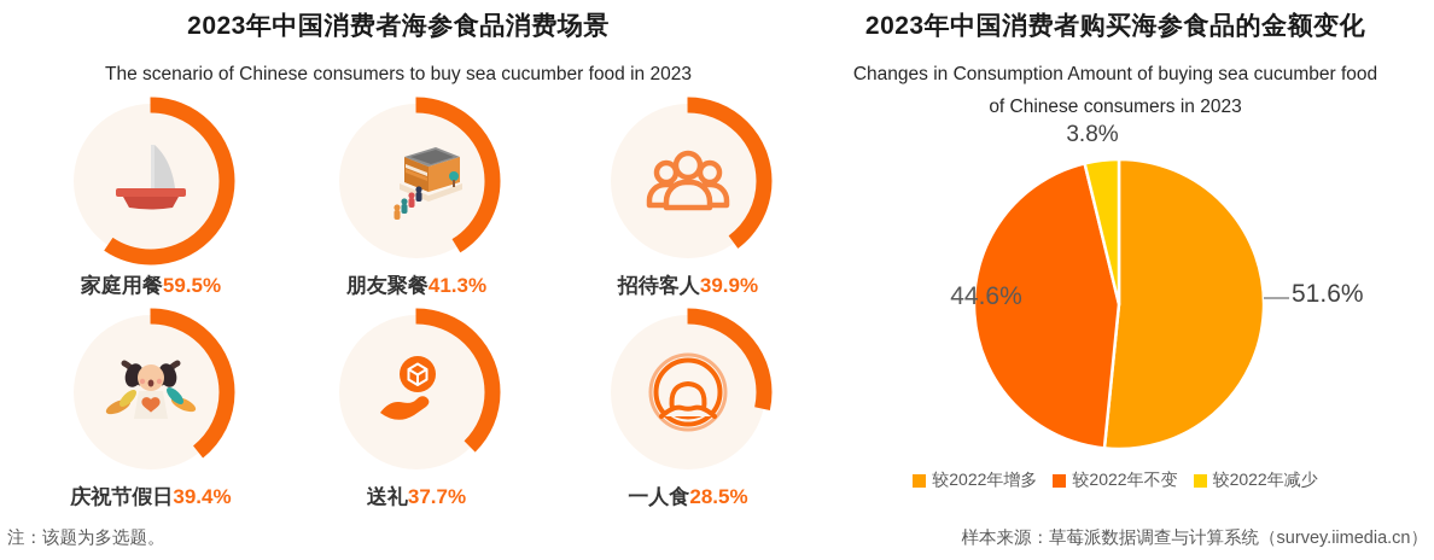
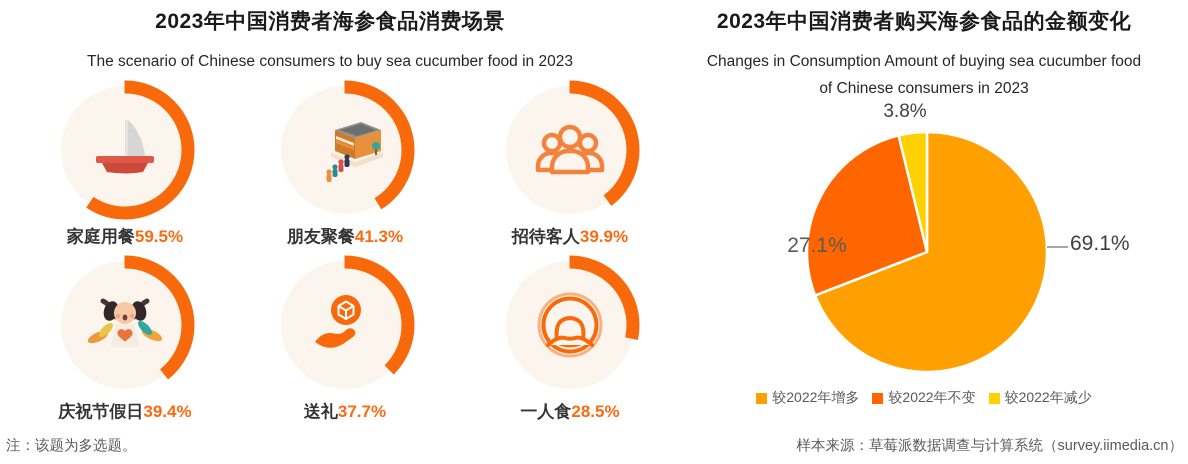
2023年中国消费者购买海参食品的金额变化/较2022年增多: 51.6% -> 69.1%
2023年中国消费者购买海参食品的金额变化/较2022年不变: 44.6% -> 27.1%
